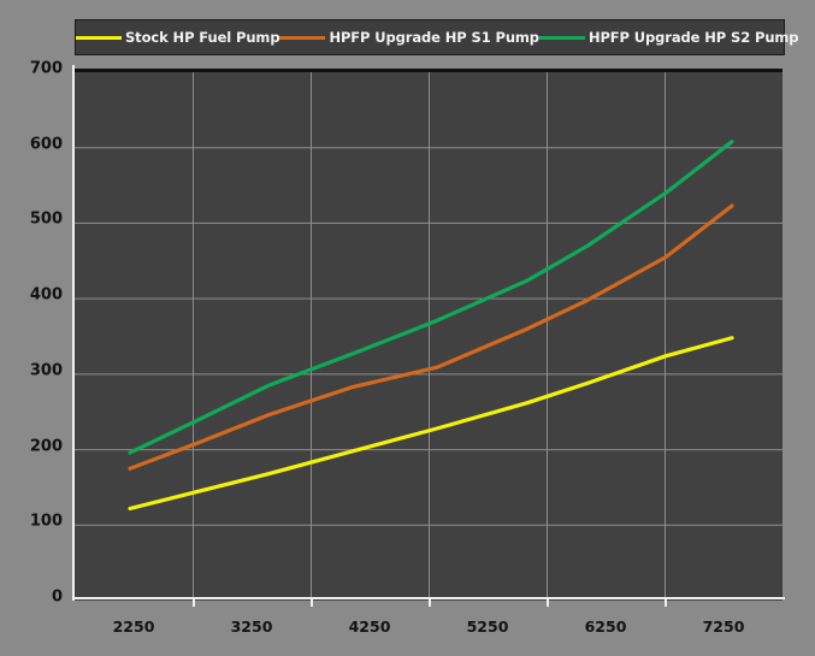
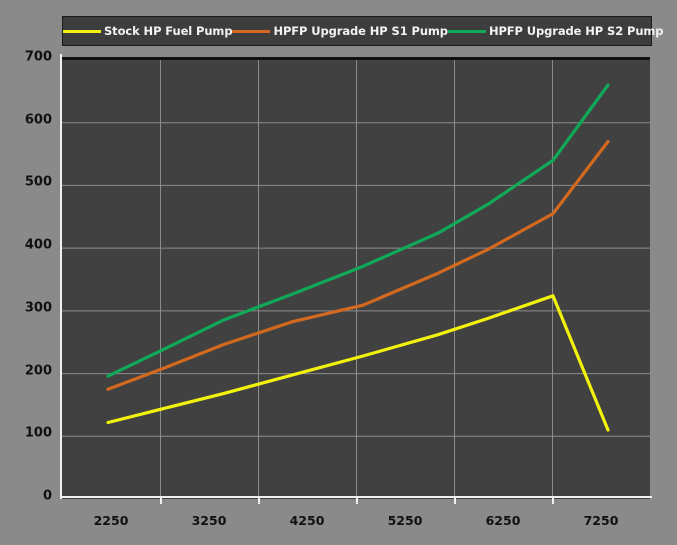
Stock HP Fuel Pump/7250: 350 -> 110
HPFP Upgrade HP S1 Pump/7250: 520 -> 570
HPFP Upgrade HP S2 Pump/7250: 610 -> 660
